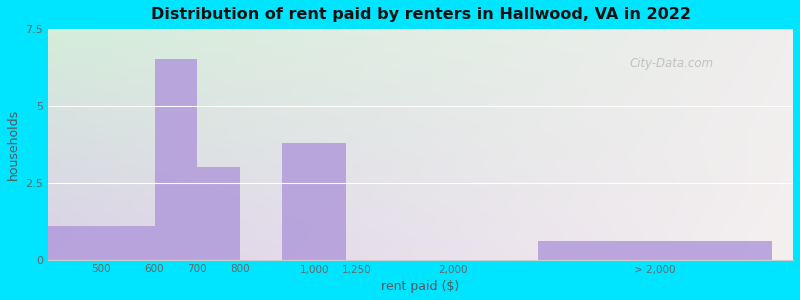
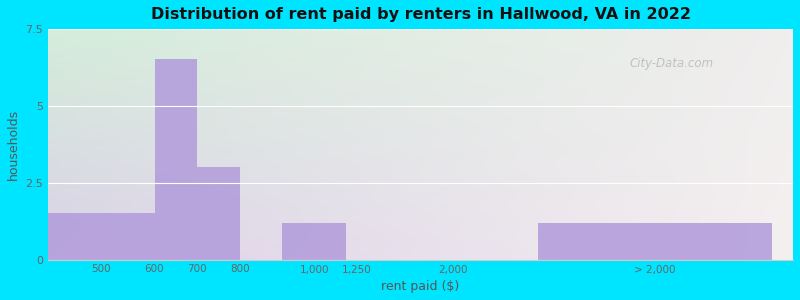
500: 1.1 -> 1.5
1,000: 3.8 -> 1.2
> 2,000: 0.6 -> 1.2
